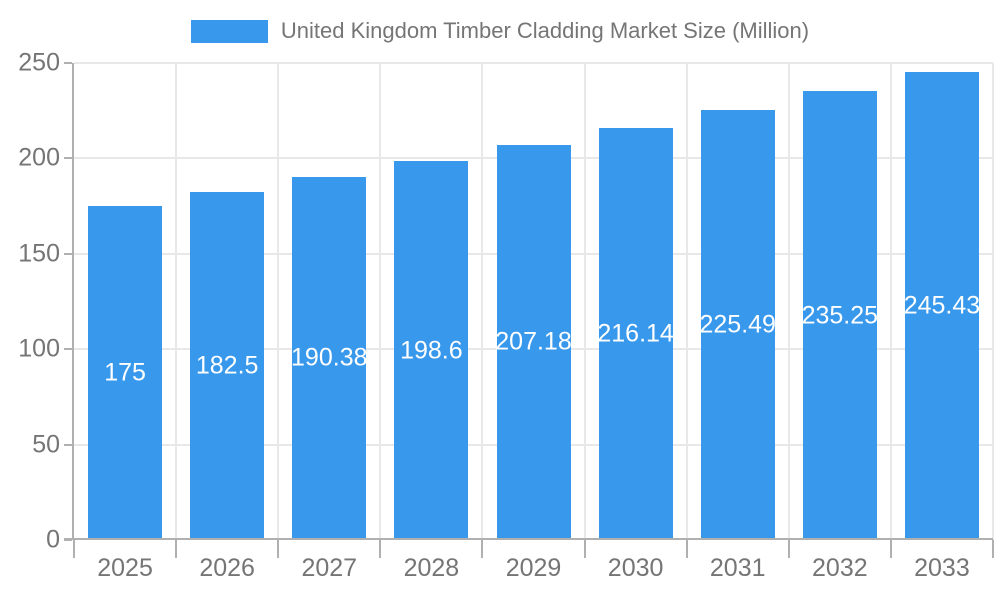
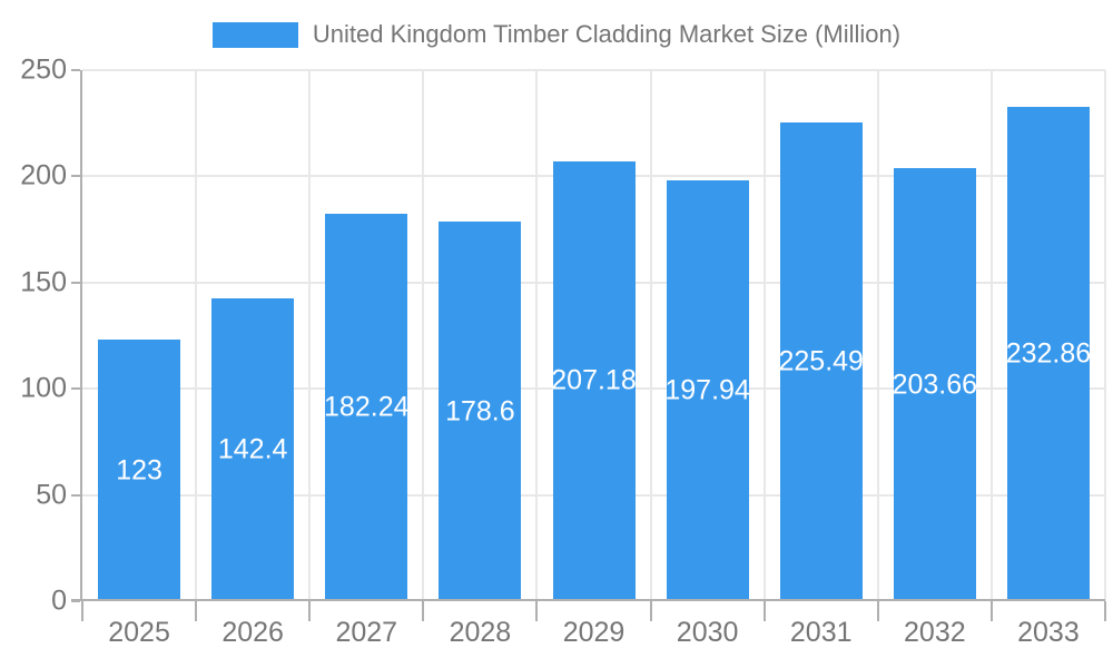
2025: 175 -> 123
2026: 182.5 -> 142.4
2027: 190.38 -> 182.24
2028: 198.6 -> 178.6
2030: 216.14 -> 197.94
2032: 235.25 -> 203.66
2033: 245.43 -> 232.86
